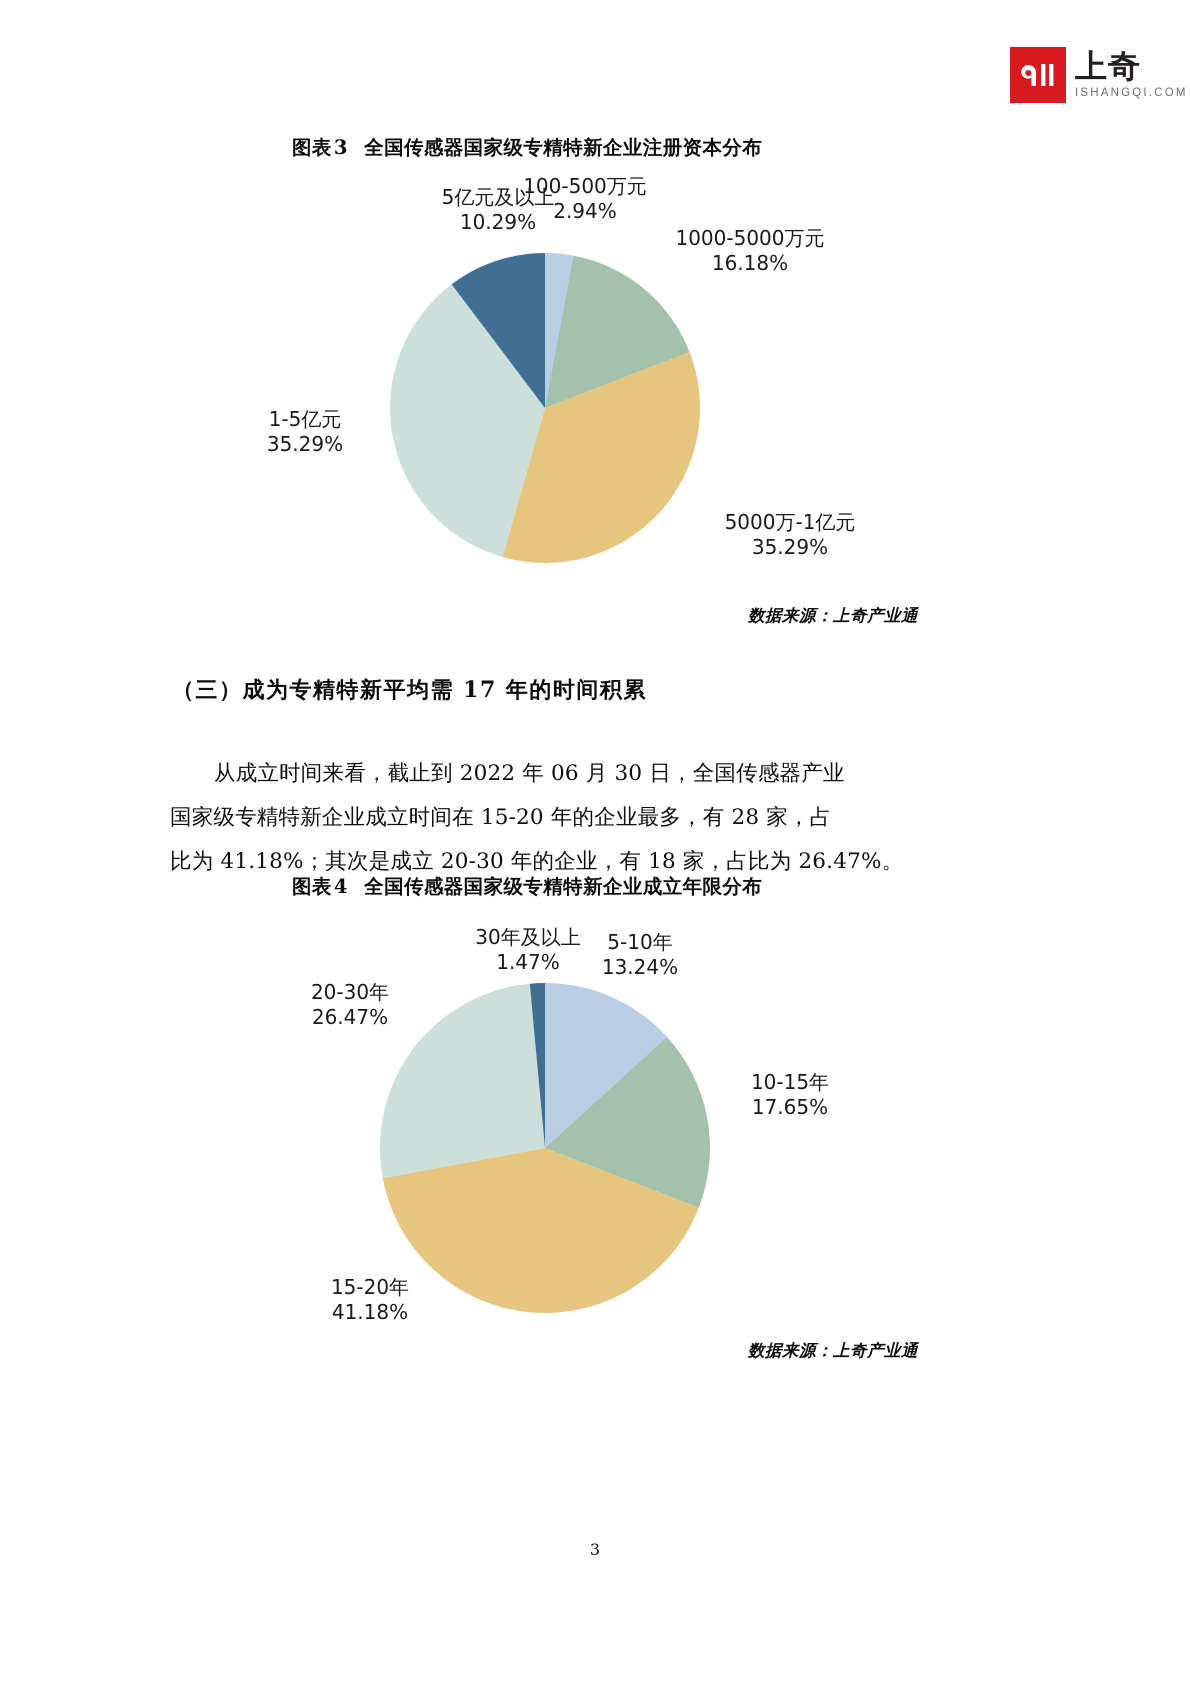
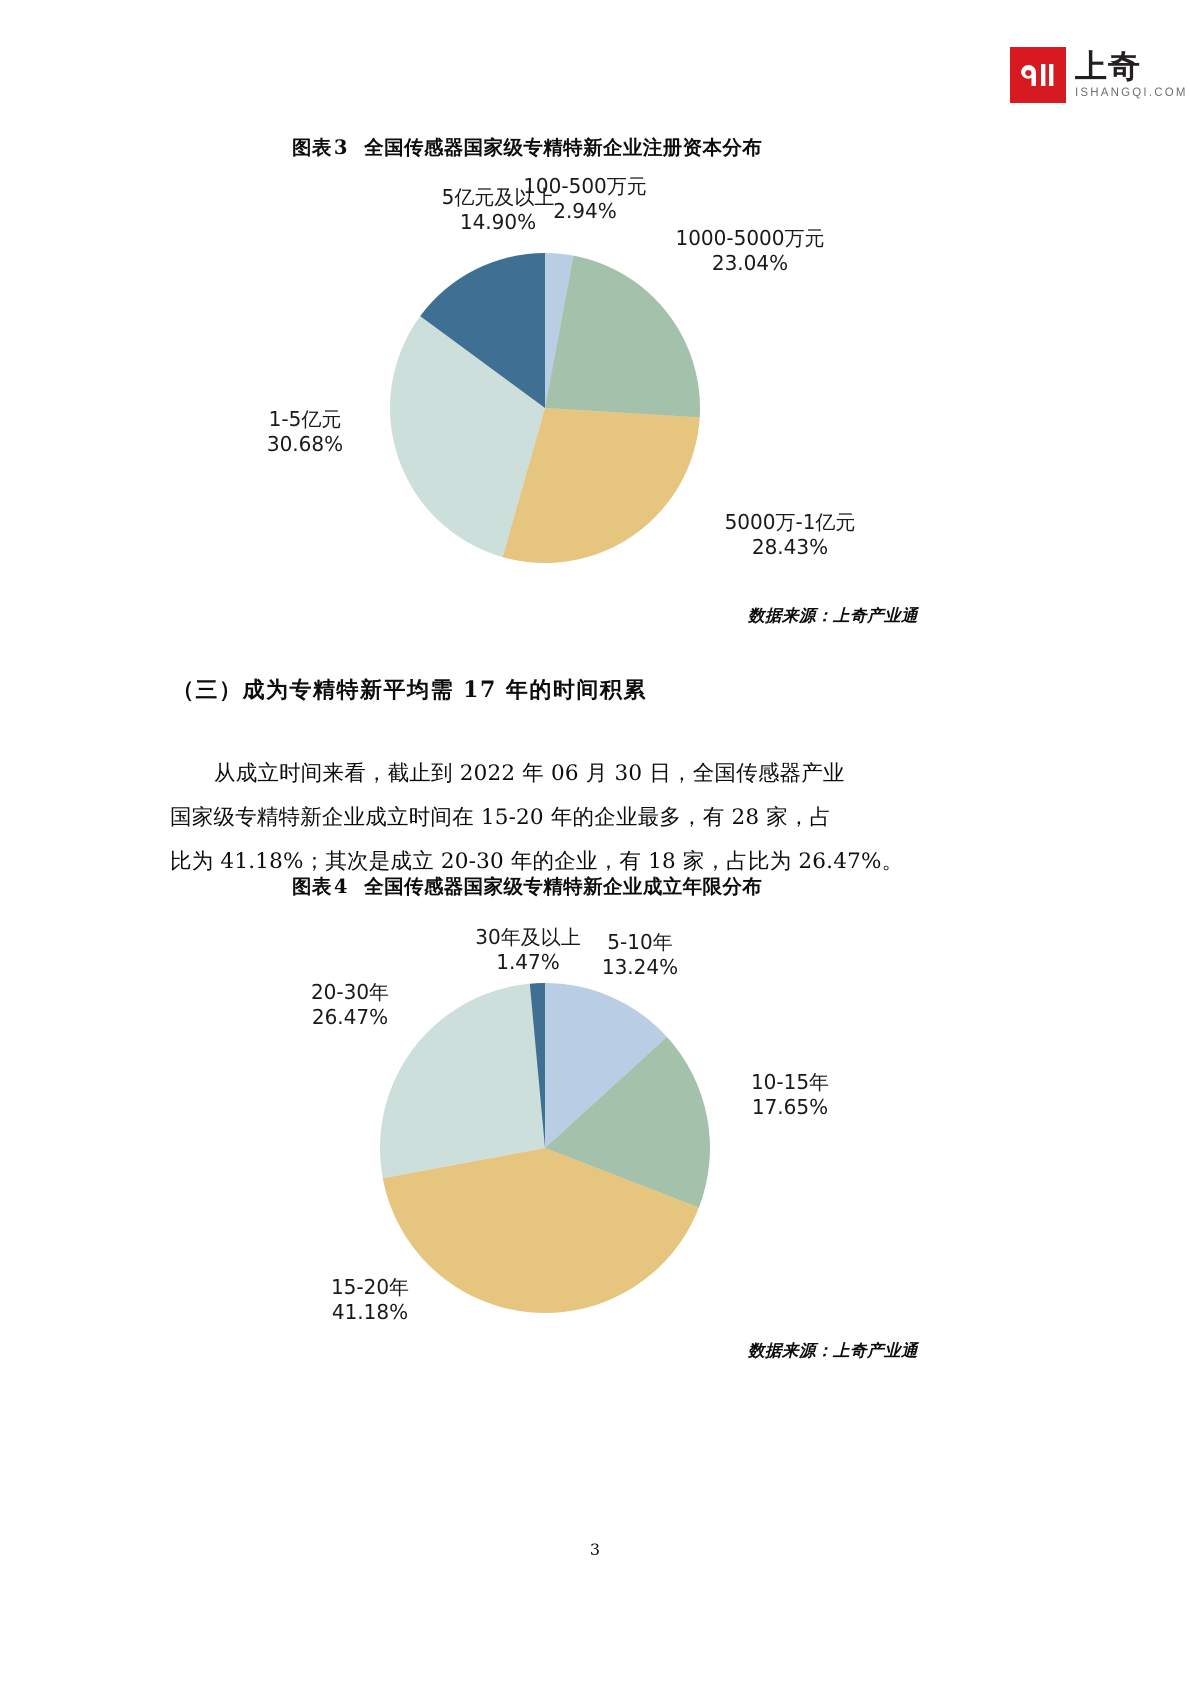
全国传感器国家级专精特新企业注册资本分布/1000-5000万元: 16.18% -> 23.04%
全国传感器国家级专精特新企业注册资本分布/5000万-1亿元: 35.29% -> 28.43%
全国传感器国家级专精特新企业注册资本分布/1-5亿元: 35.29% -> 30.68%
全国传感器国家级专精特新企业注册资本分布/5亿元及以上: 10.29% -> 14.90%
